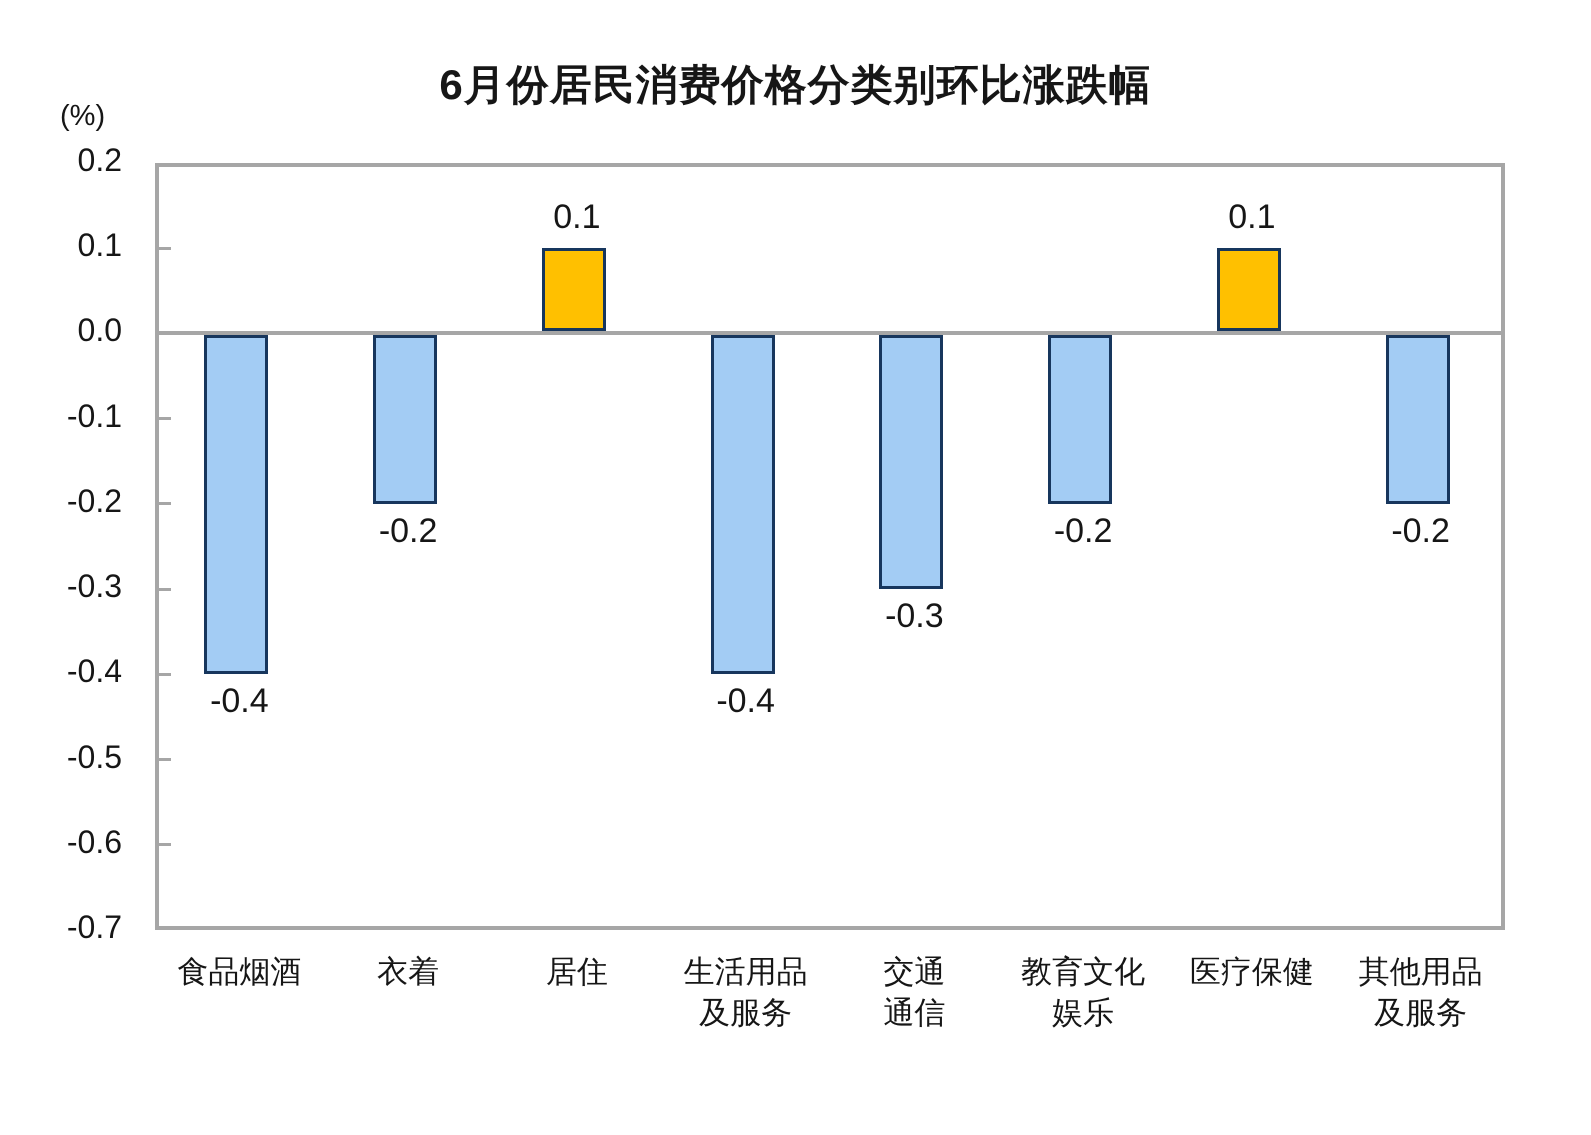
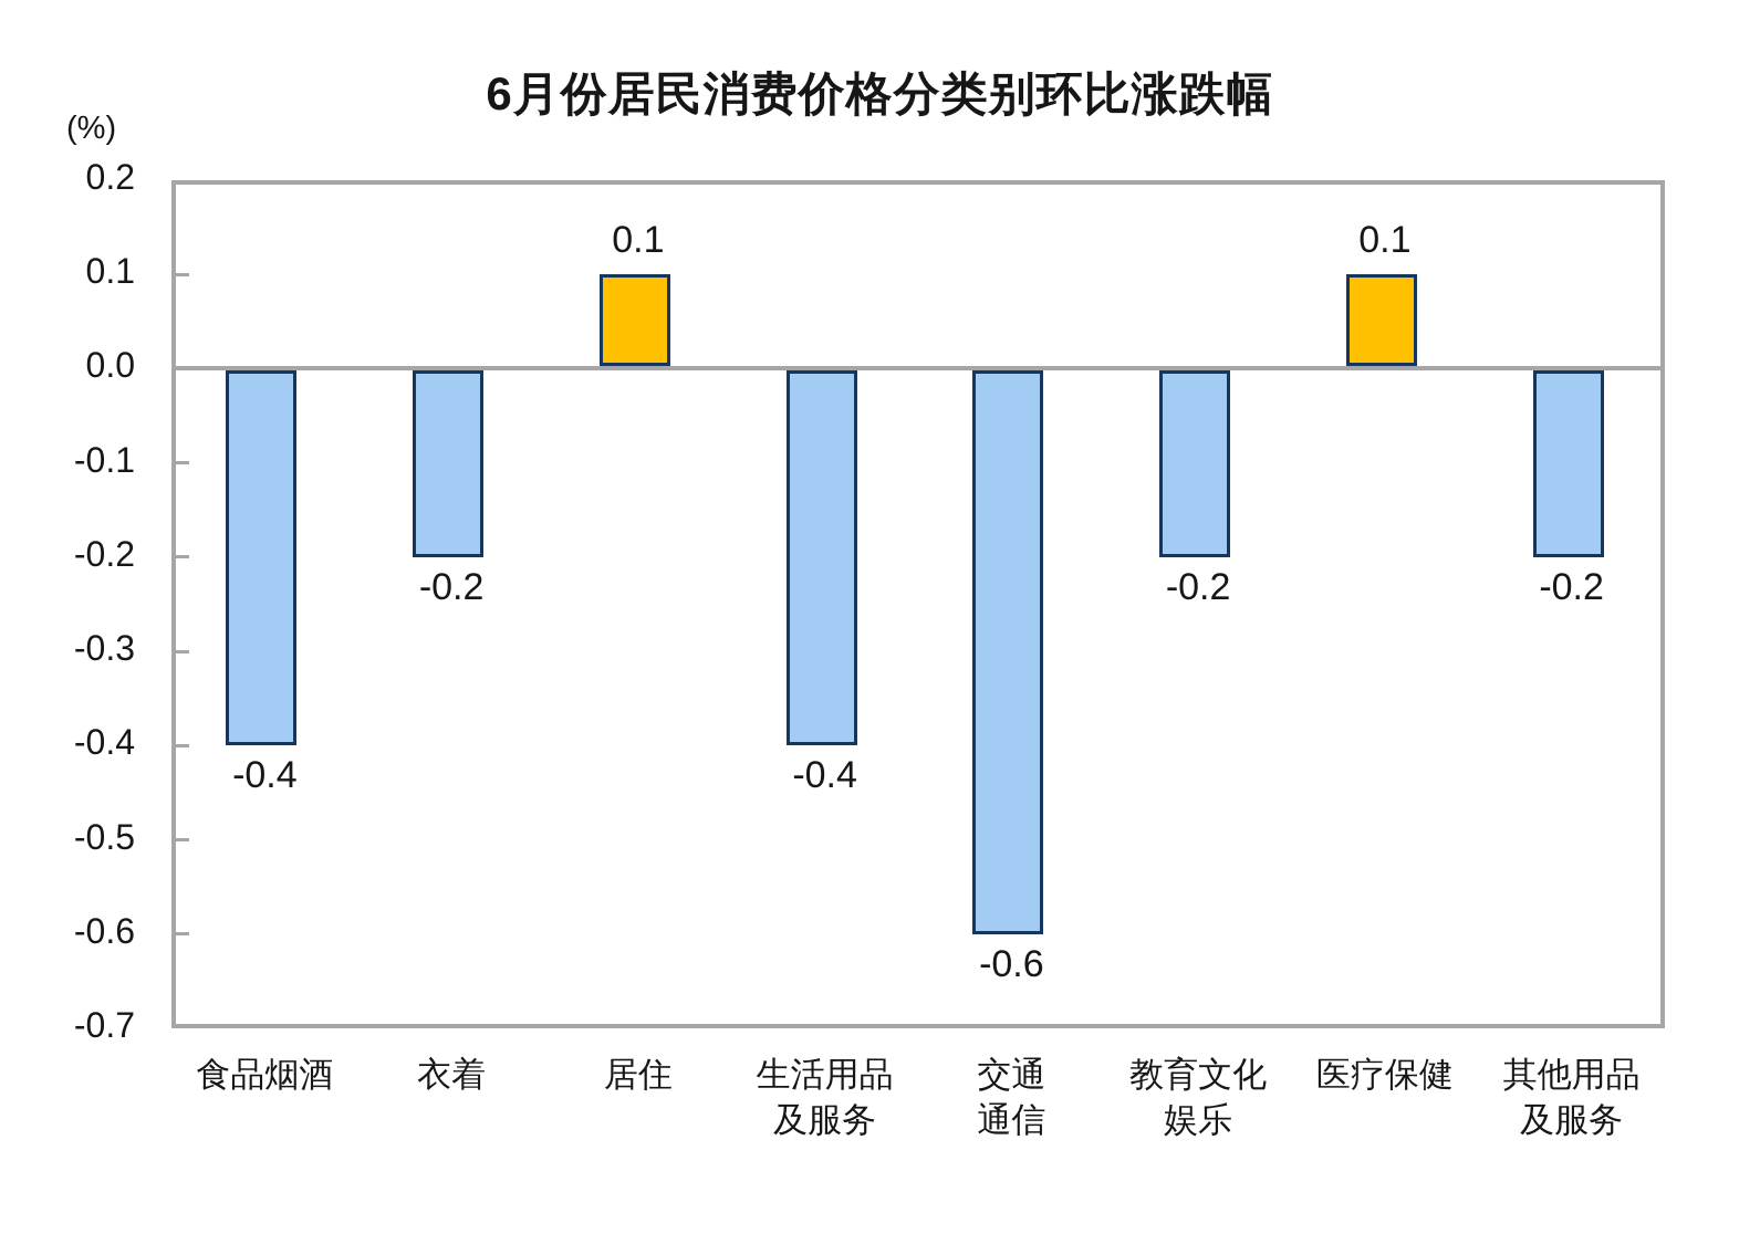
交通 通信: -0.3 -> -0.6
